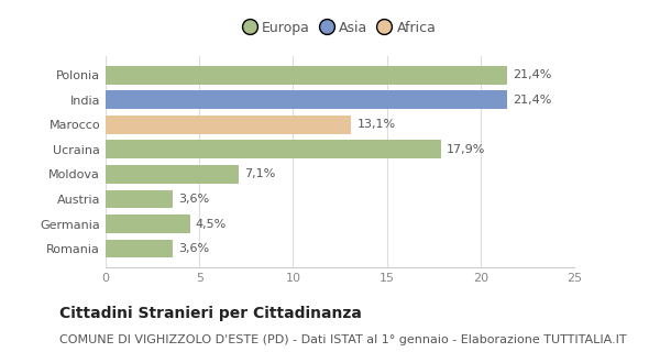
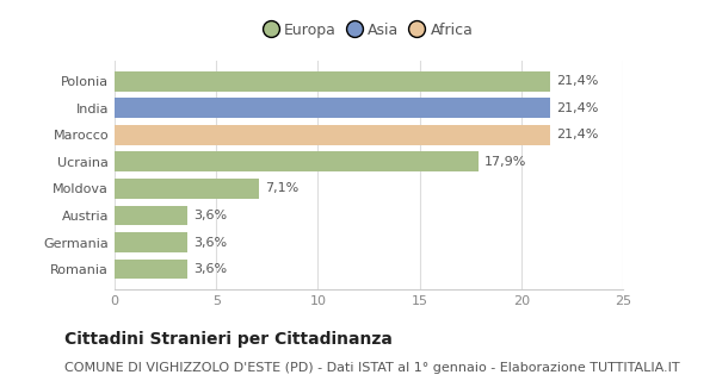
Marocco: 13,1% -> 21,4%
Germania: 4,5% -> 3,6%
